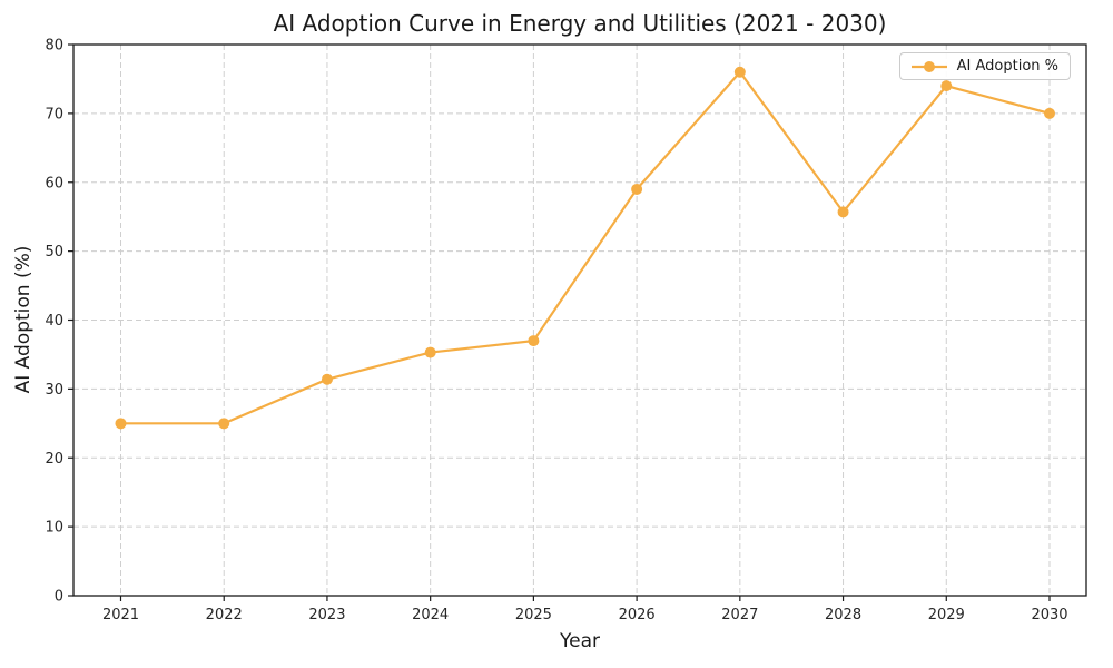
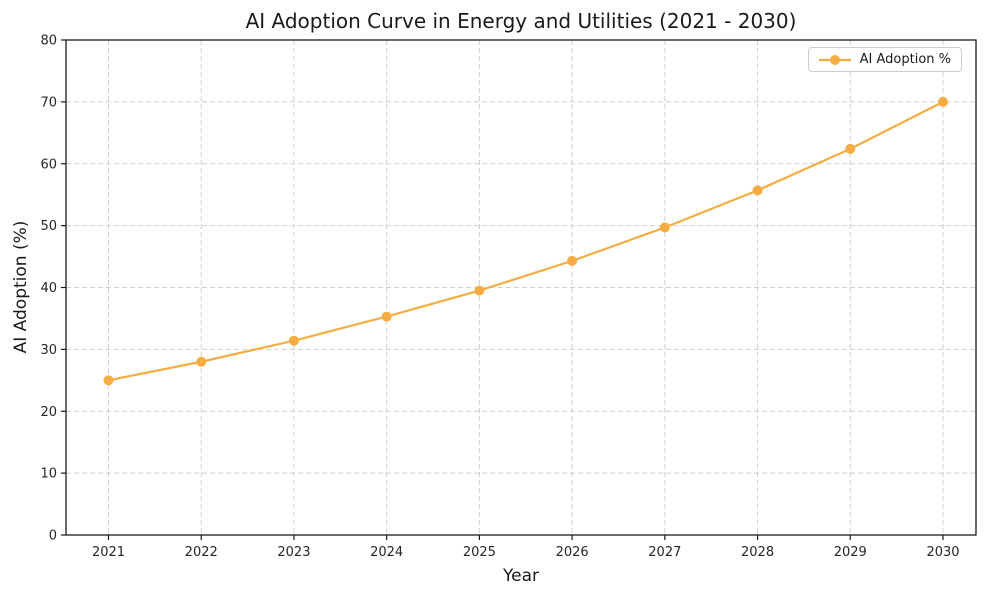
2022: 25 -> 28
2025: 37 -> 40
2026: 59 -> 44
2027: 76 -> 50
2029: 74 -> 62
